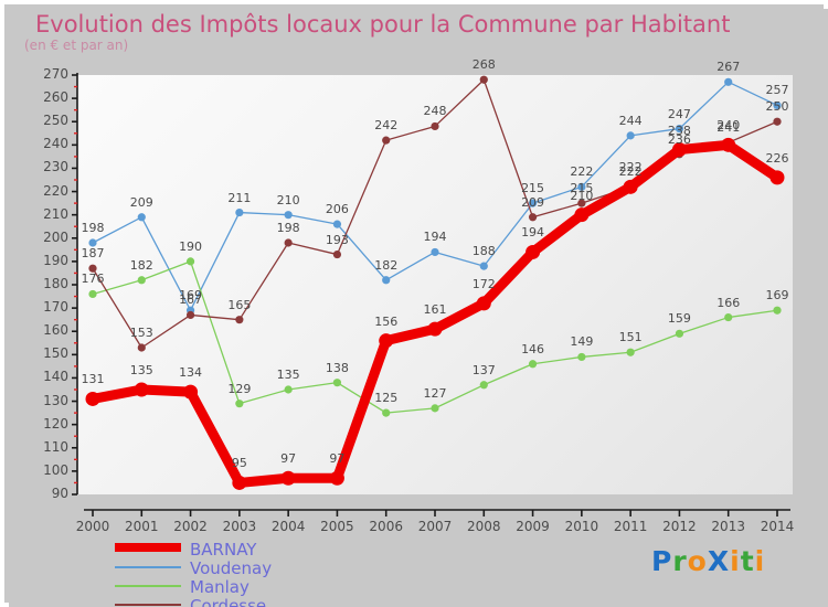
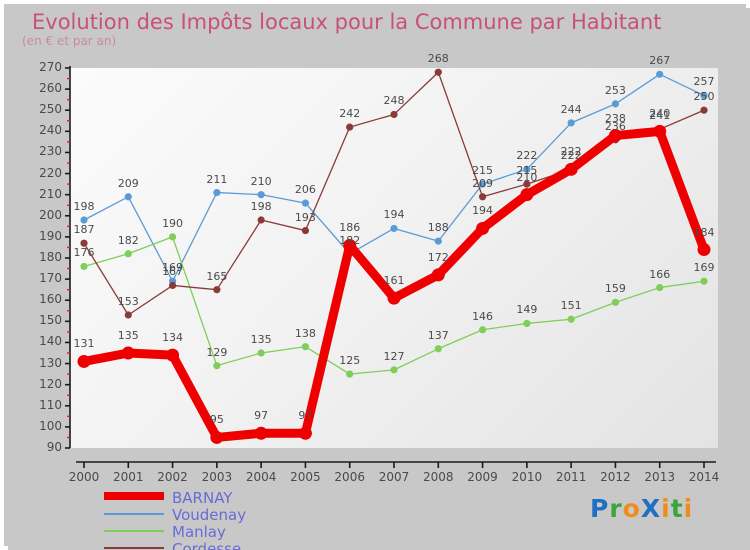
BARNAY/2006: 156 -> 186
Voudenay/2012: 247 -> 253
BARNAY/2014: 226 -> 184
